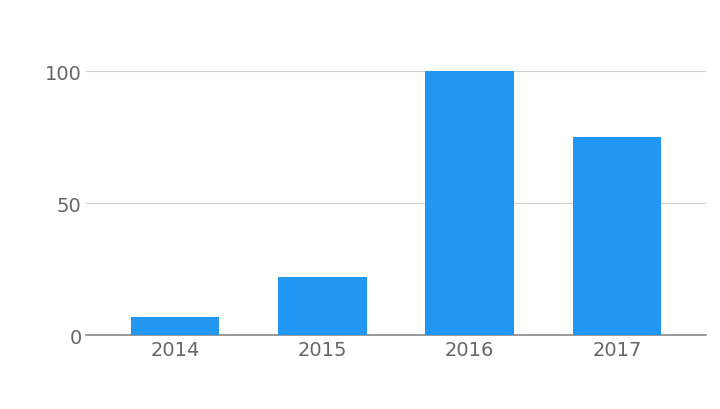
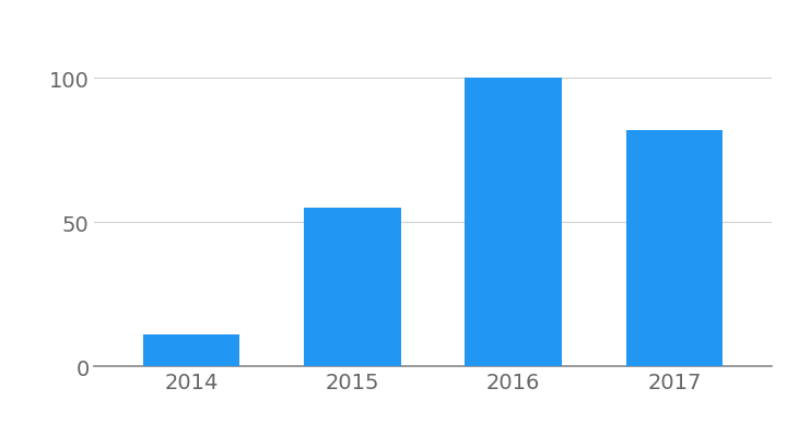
2014: 7 -> 11
2015: 22 -> 55
2017: 75 -> 82
